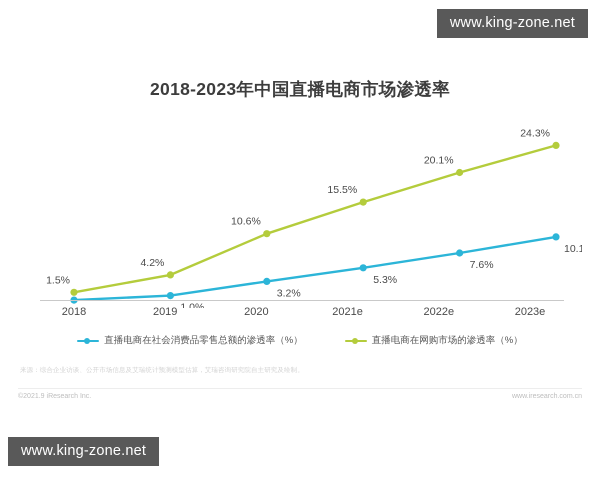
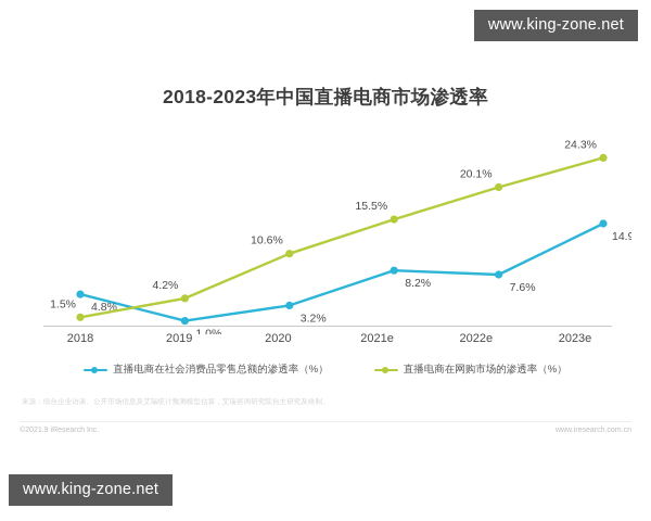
直播电商在社会消费品零售总额的渗透率（%）/2018: 0.3% -> 4.8%
直播电商在社会消费品零售总额的渗透率（%）/2021e: 5.3% -> 8.2%
直播电商在社会消费品零售总额的渗透率（%）/2023e: 10.1% -> 14.9%
